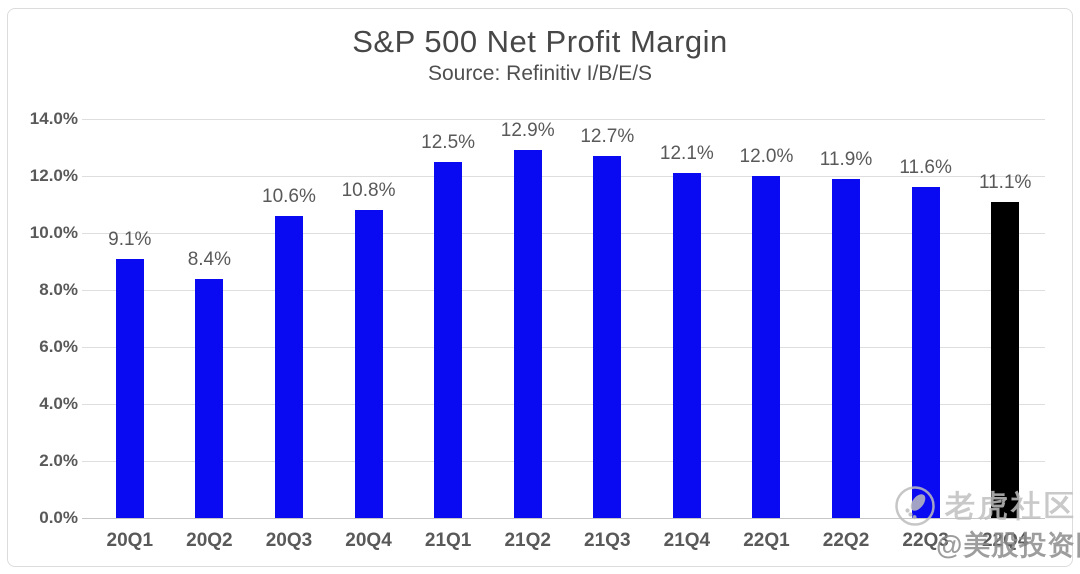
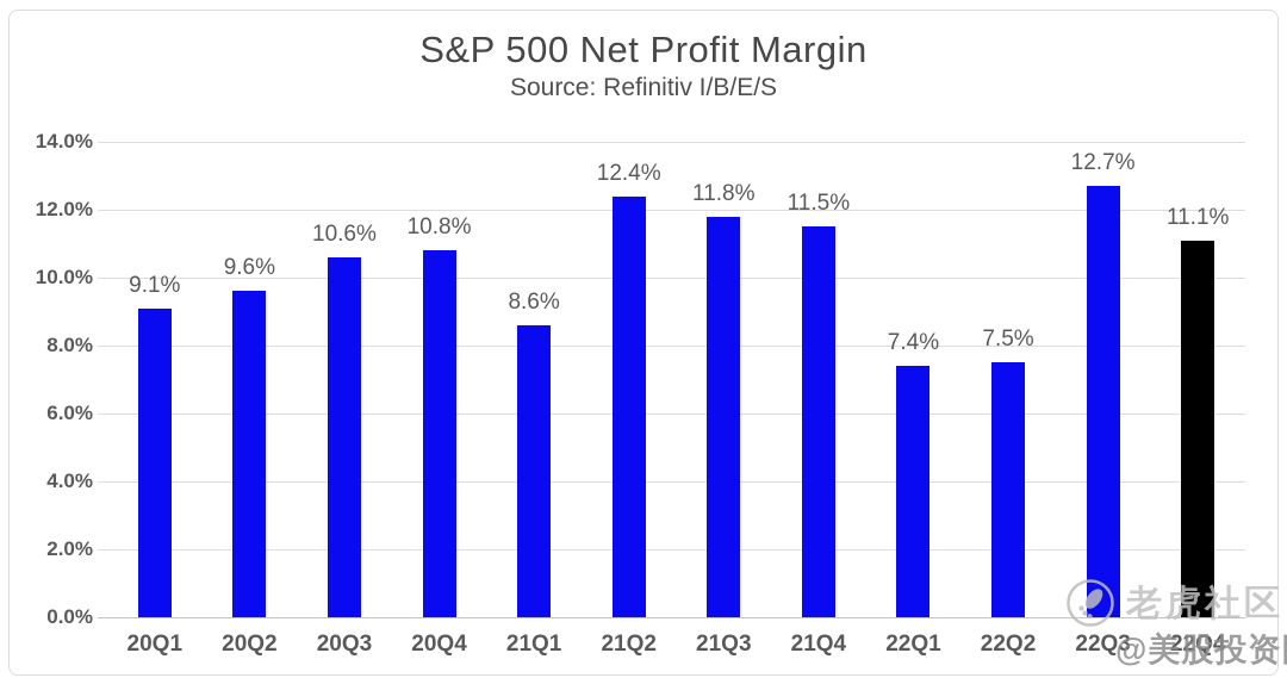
20Q2: 8.4% -> 9.6%
21Q1: 12.5% -> 8.6%
21Q2: 12.9% -> 12.4%
21Q3: 12.7% -> 11.8%
21Q4: 12.1% -> 11.5%
22Q1: 12.0% -> 7.4%
22Q2: 11.9% -> 7.5%
22Q3: 11.6% -> 12.7%
